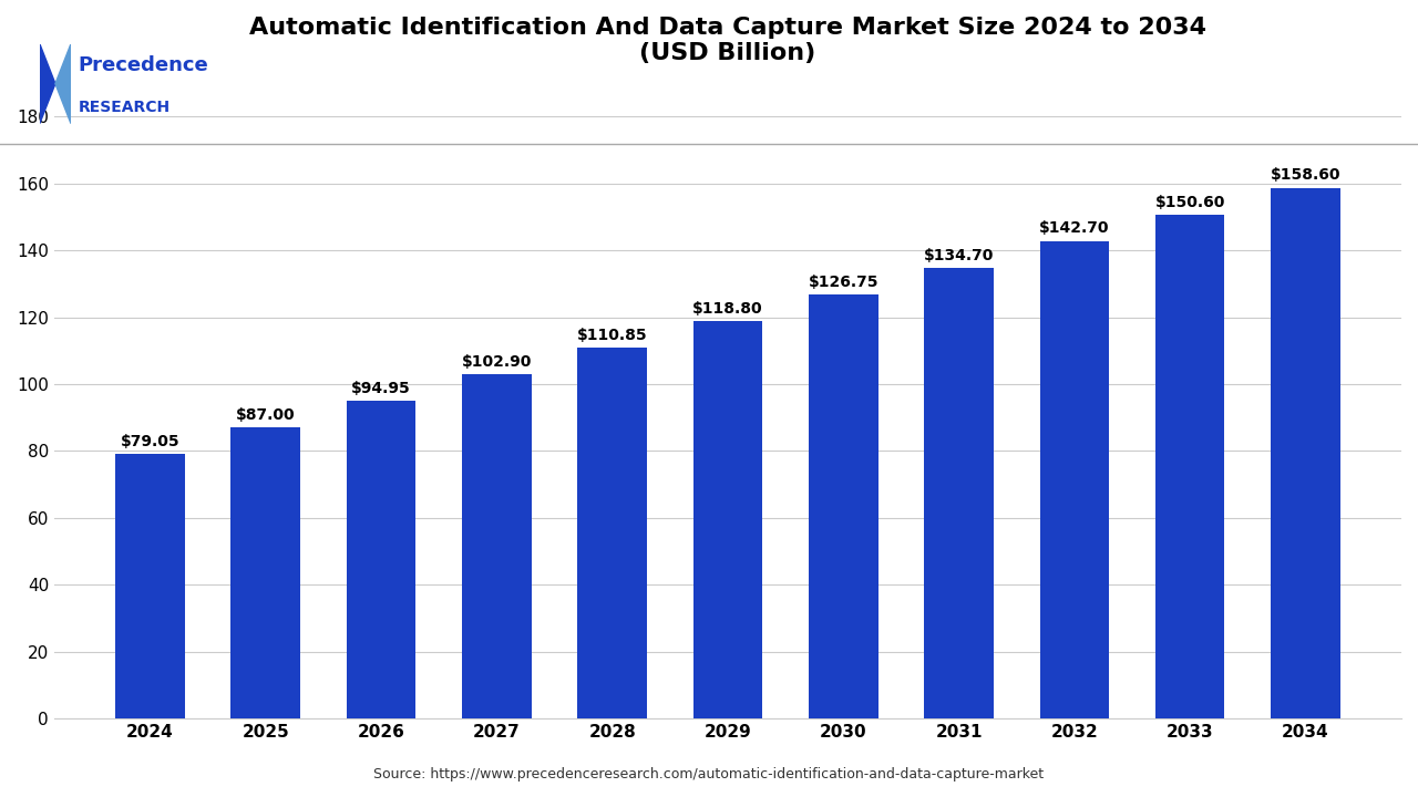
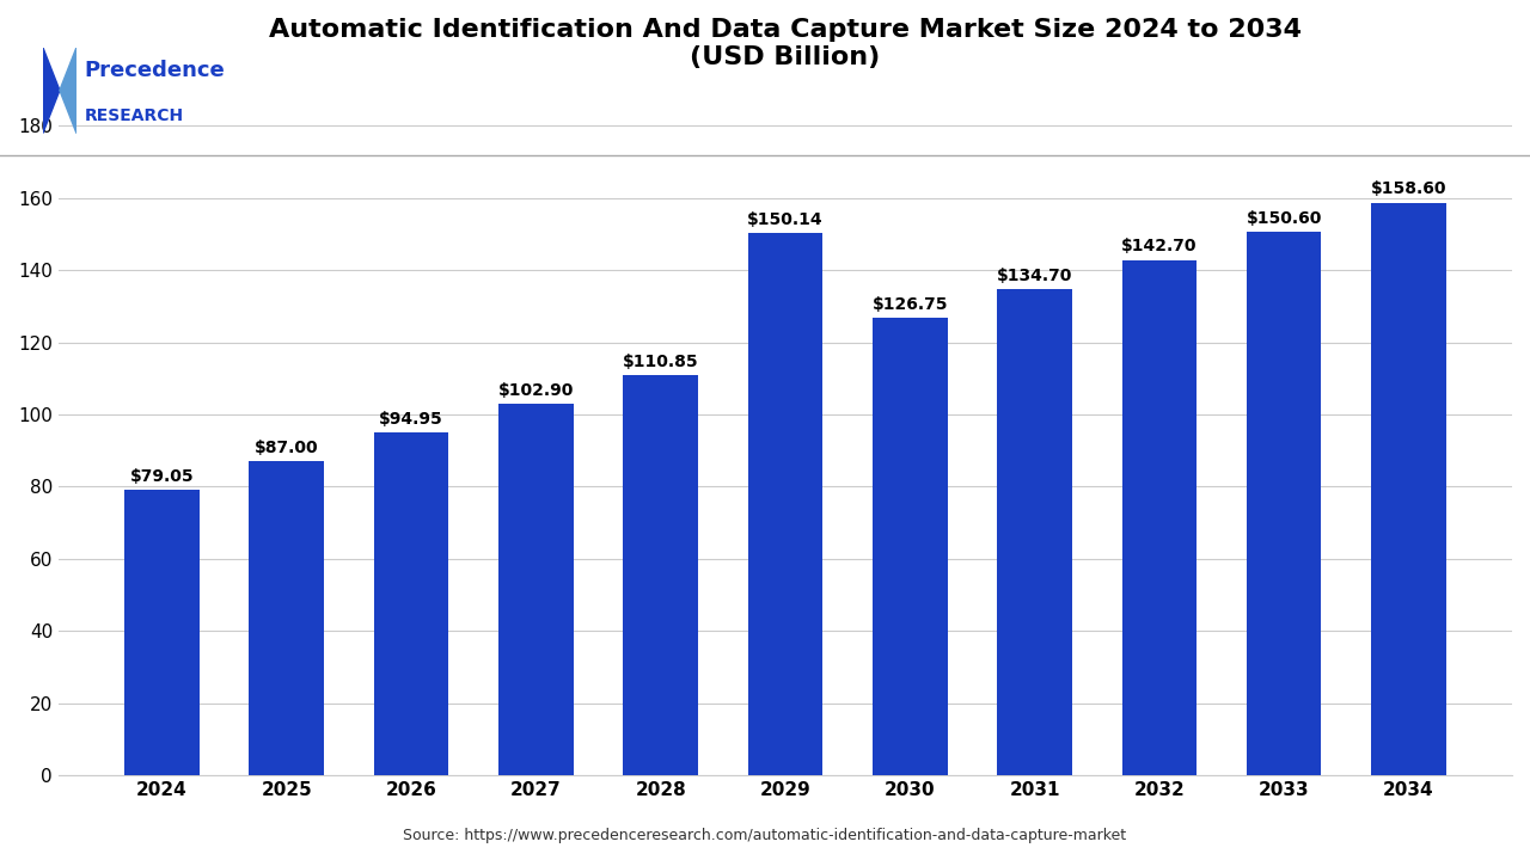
2029: $118.80 -> $150.14
